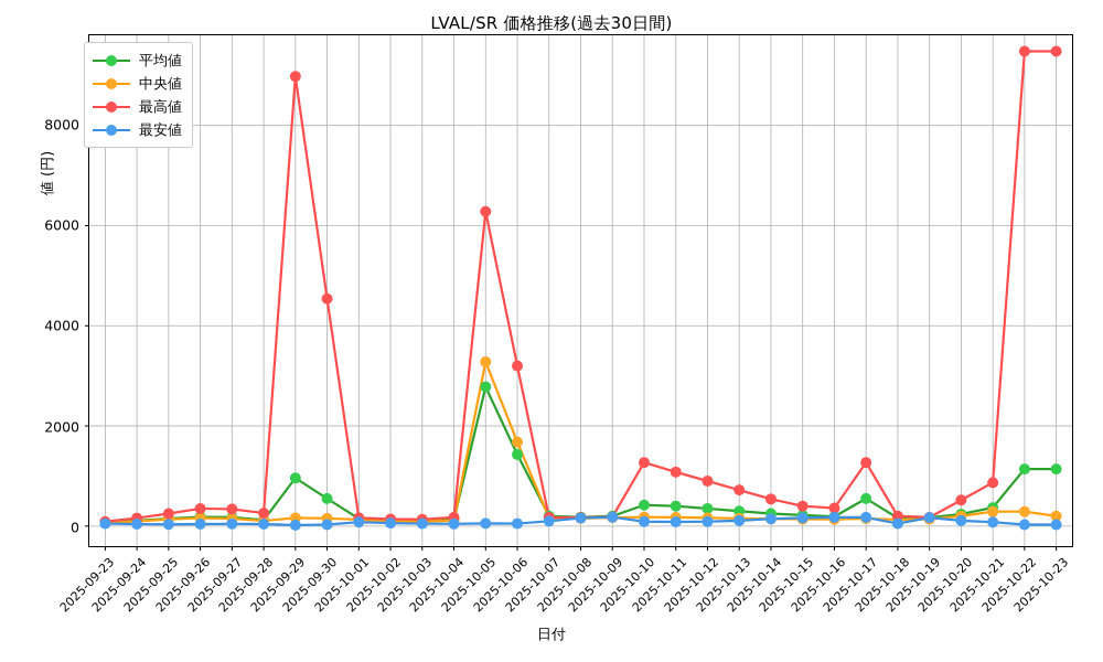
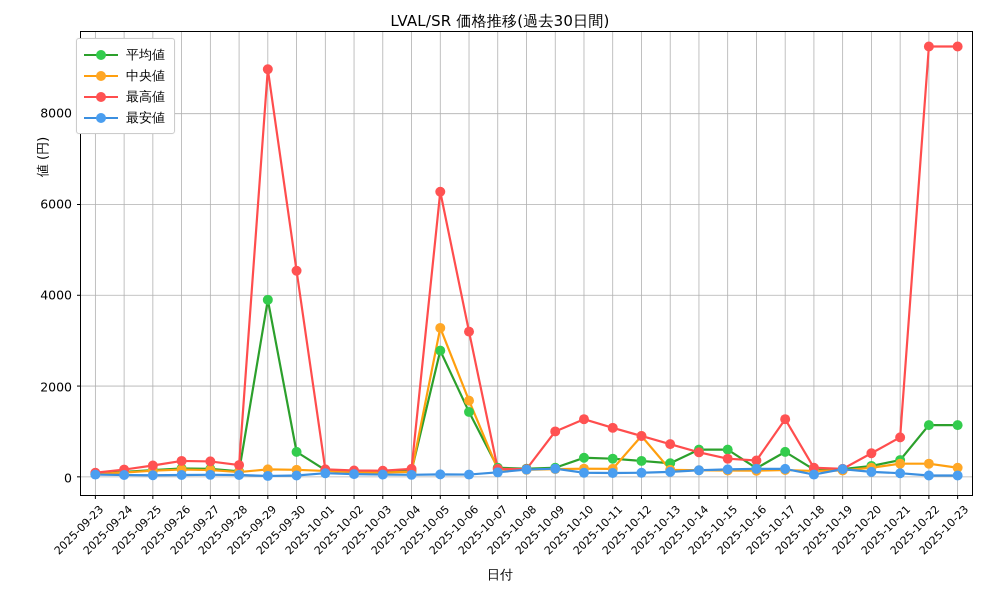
平均値/2025-09-29: 1000 -> 3900
最高値/2025-10-09: 200 -> 1000
中央値/2025-10-12: 200 -> 900
平均値/2025-10-14: 200 -> 600
平均値/2025-10-15: 200 -> 600
